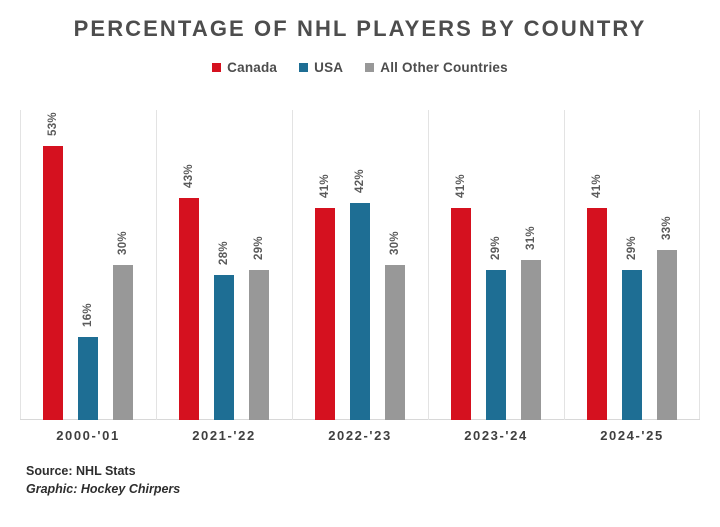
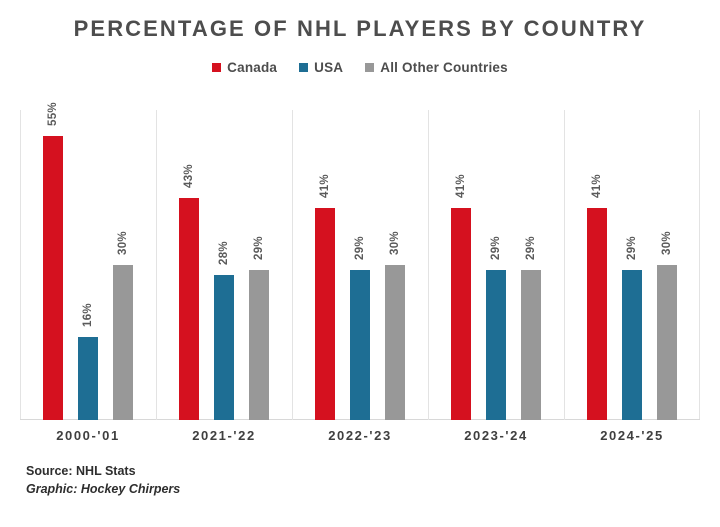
Canada/2000-'01: 53% -> 55%
USA/2022-'23: 42% -> 29%
All Other Countries/2023-'24: 31% -> 29%
All Other Countries/2024-'25: 33% -> 30%
